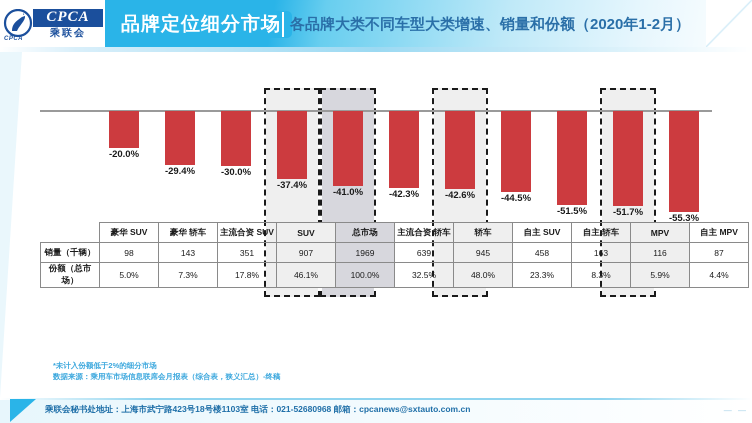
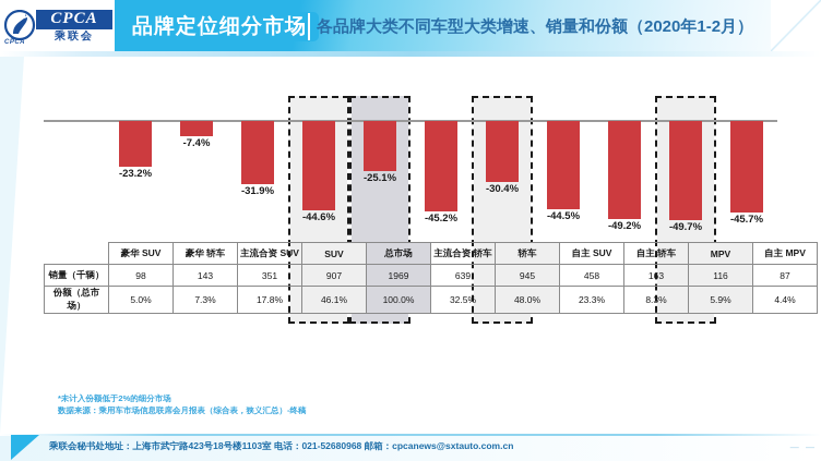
豪华 SUV: -20.0% -> -23.2%
豪华 轿车: -29.4% -> -7.4%
主流合资 SUV: -30.0% -> -31.9%
SUV: -37.4% -> -44.6%
总市场: -41.0% -> -25.1%
主流合资 轿车: -42.3% -> -45.2%
轿车: -42.6% -> -30.4%
自主 轿车: -51.5% -> -49.2%
MPV: -51.7% -> -49.7%
自主 MPV: -55.3% -> -45.7%
